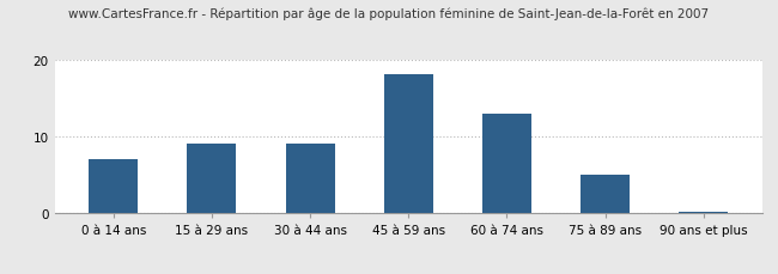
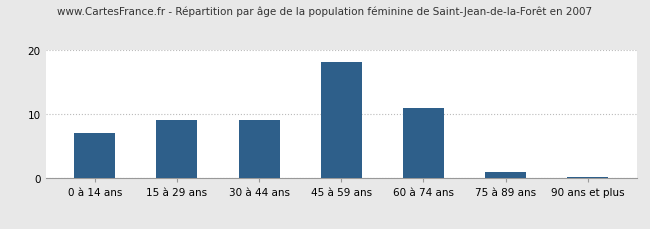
60 à 74 ans: 13.0 -> 11.0
75 à 89 ans: 5.0 -> 1.0
